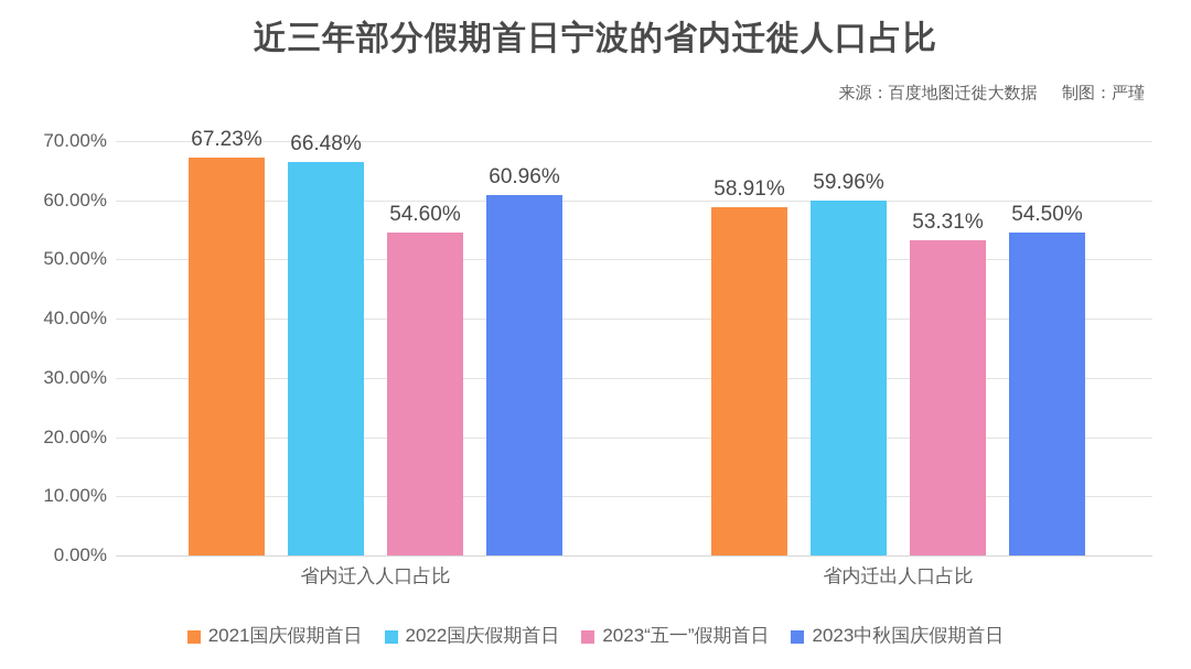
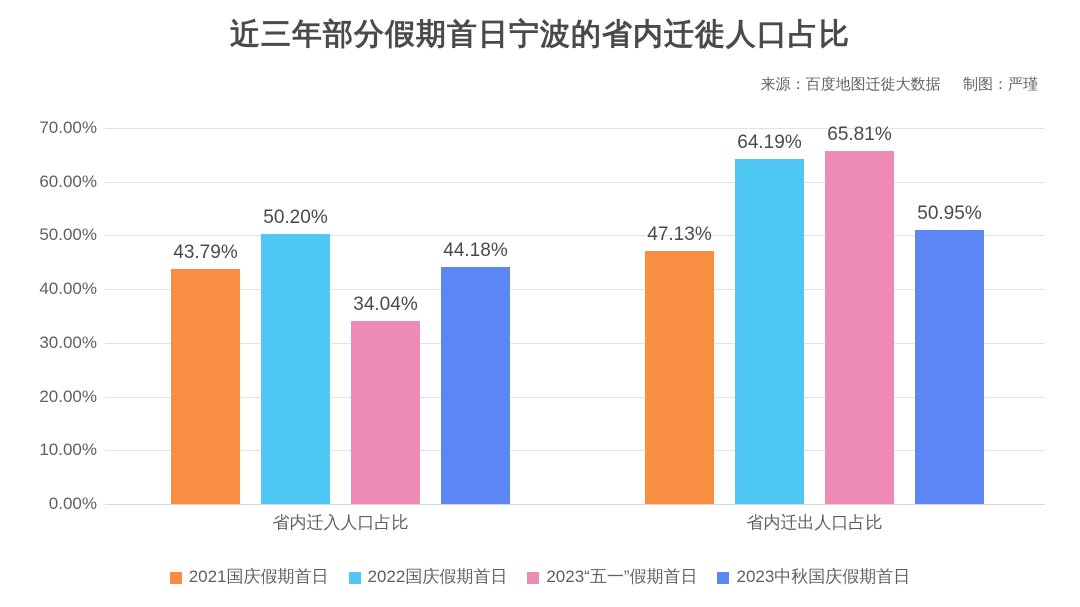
2021国庆假期首日/省内迁入人口占比: 67.23% -> 43.79%
2022国庆假期首日/省内迁入人口占比: 66.48% -> 50.20%
2023“五一”假期首日/省内迁入人口占比: 54.60% -> 34.04%
2023中秋国庆假期首日/省内迁入人口占比: 60.96% -> 44.18%
2021国庆假期首日/省内迁出人口占比: 58.91% -> 47.13%
2022国庆假期首日/省内迁出人口占比: 59.96% -> 64.19%
2023“五一”假期首日/省内迁出人口占比: 53.31% -> 65.81%
2023中秋国庆假期首日/省内迁出人口占比: 54.50% -> 50.95%
